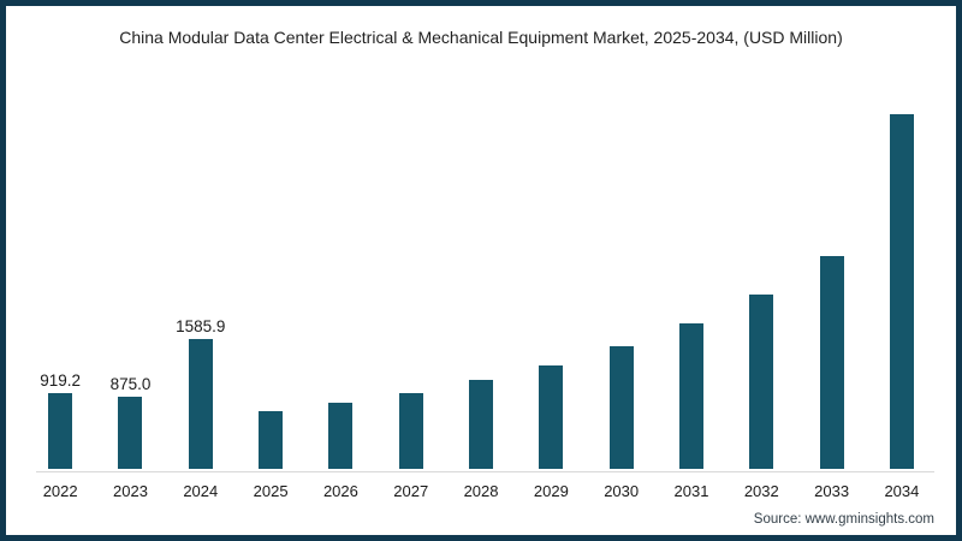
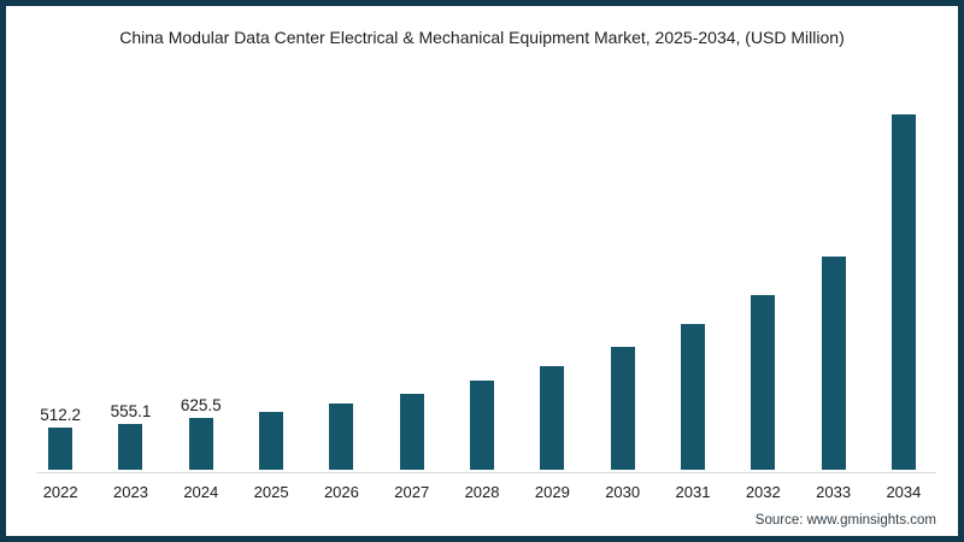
2022: 919.2 -> 512.2
2023: 875.0 -> 555.1
2024: 1585.9 -> 625.5
